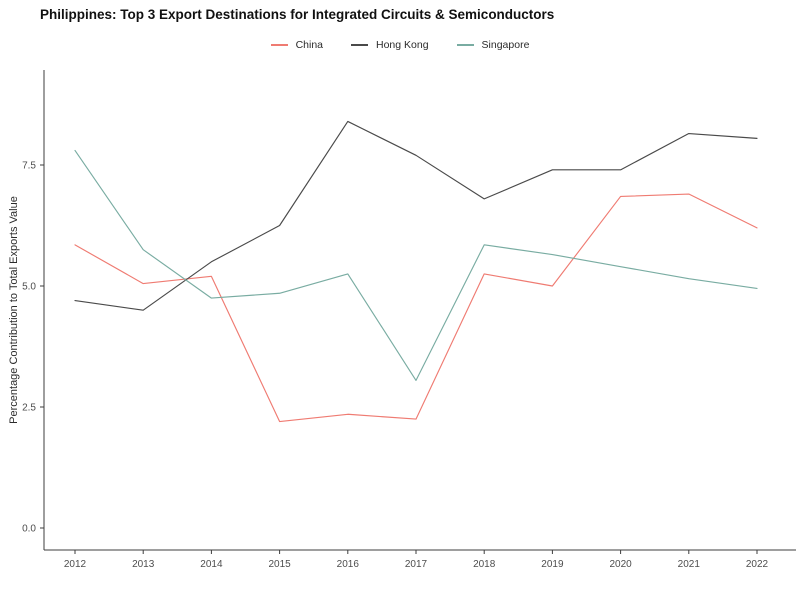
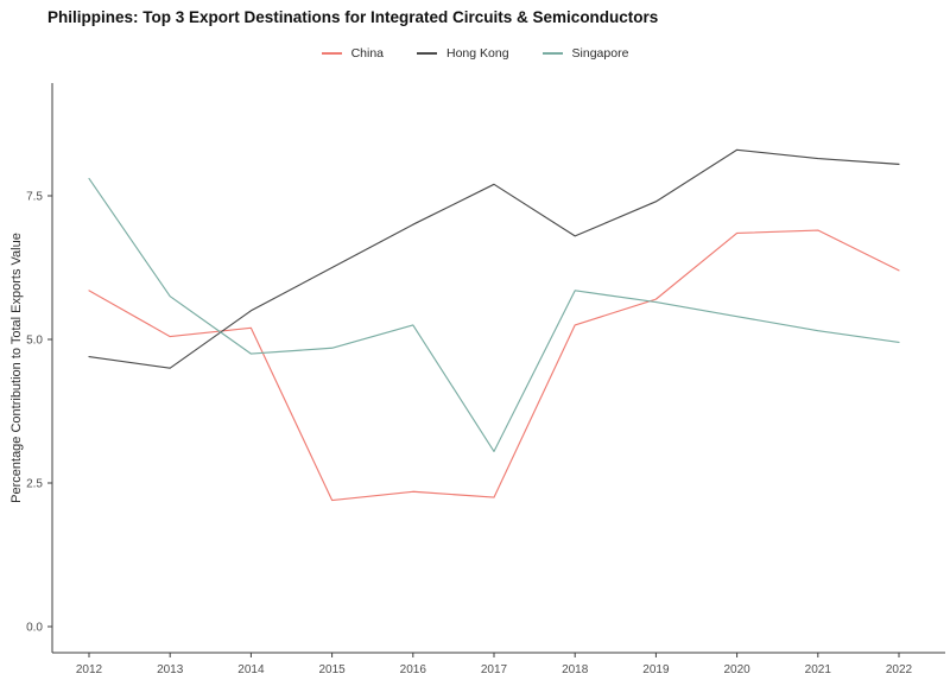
Hong Kong/2016: 8.4 -> 7.0
China/2019: 5.0 -> 5.7
Hong Kong/2020: 7.4 -> 8.3
